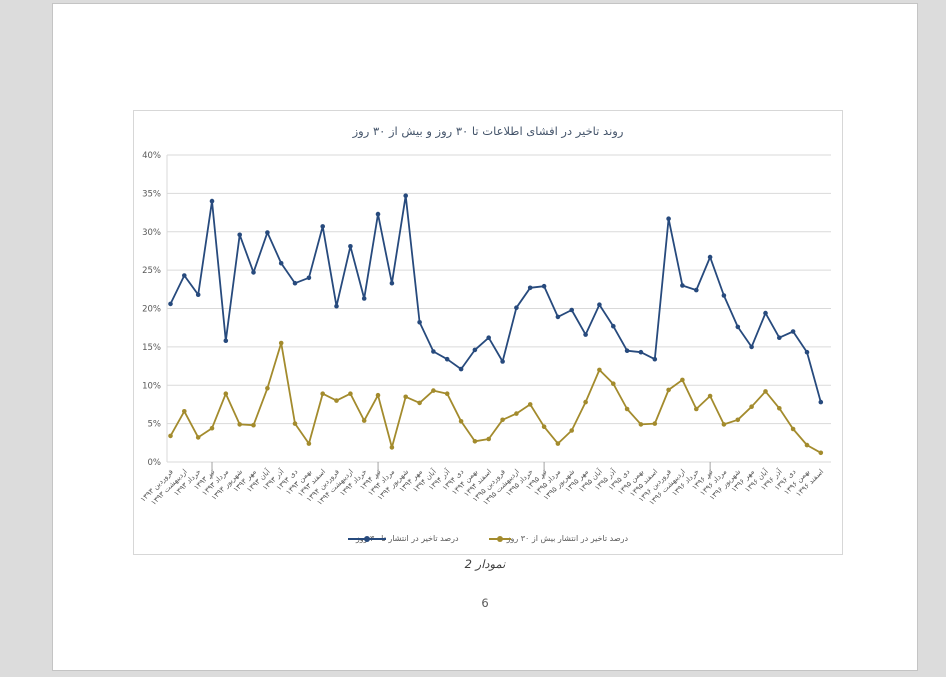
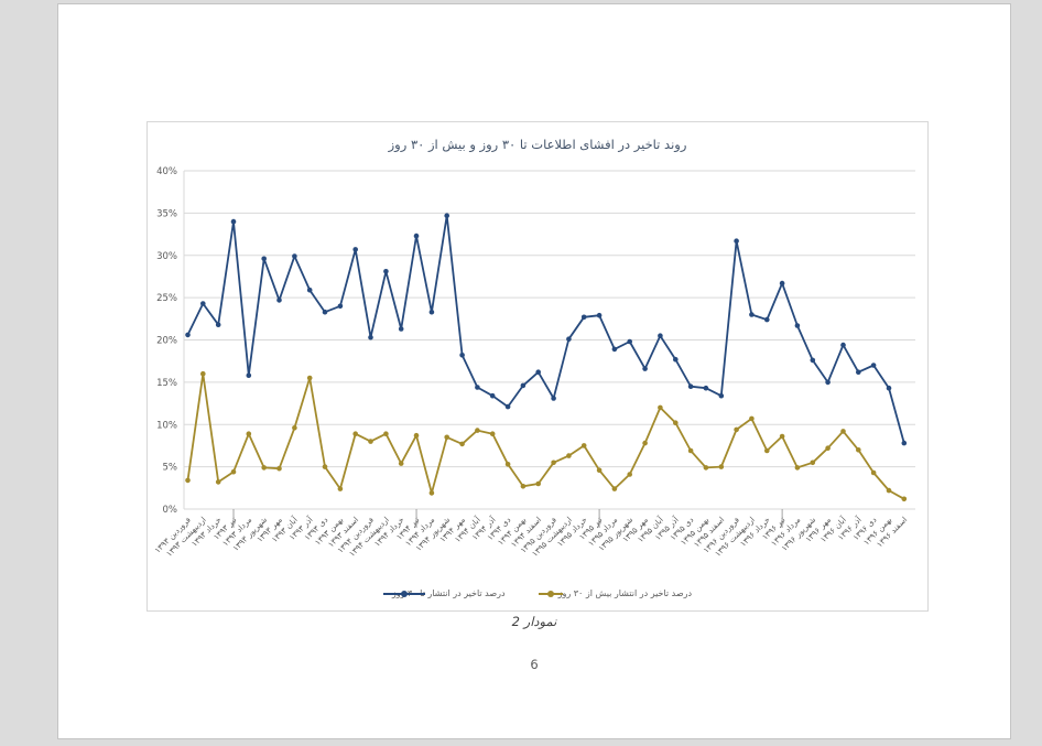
درصد تاخیر در انتشار بیش از ۳۰ روز/اردیبهشت ۱۳۹۳: 7% -> 16%
